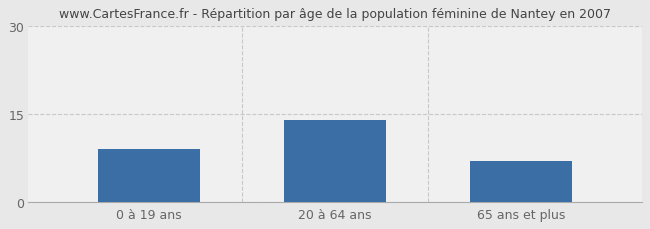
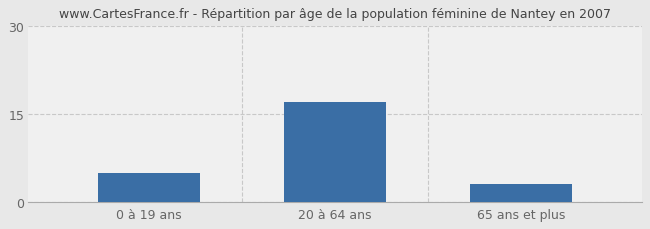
0 à 19 ans: 9 -> 5
20 à 64 ans: 14 -> 17
65 ans et plus: 7 -> 3
